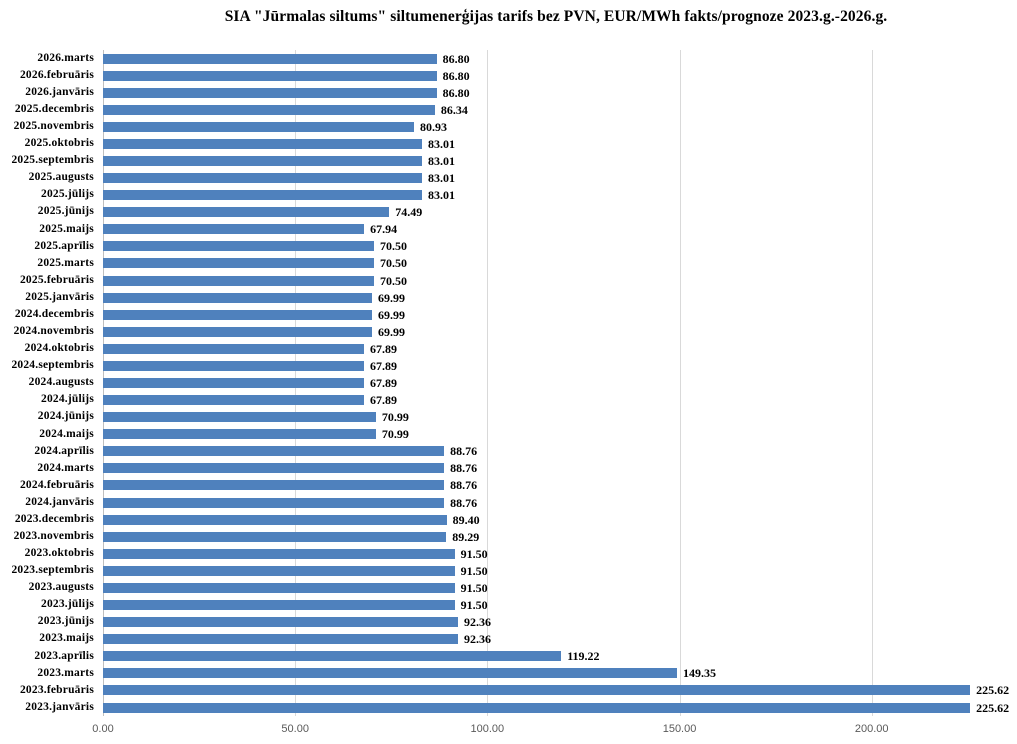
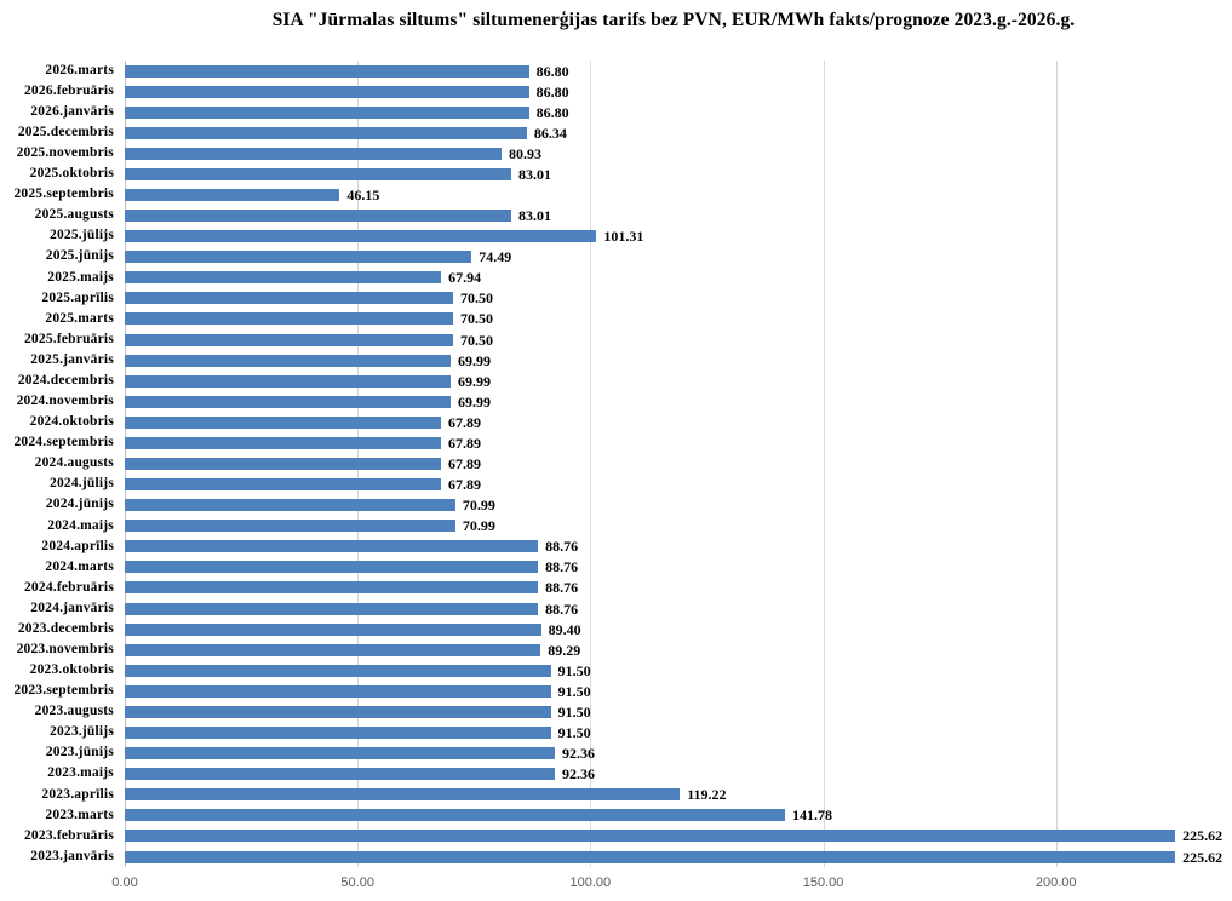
2025.septembris: 83.01 -> 46.15
2025.jūlijs: 83.01 -> 101.31
2023.marts: 149.35 -> 141.78
